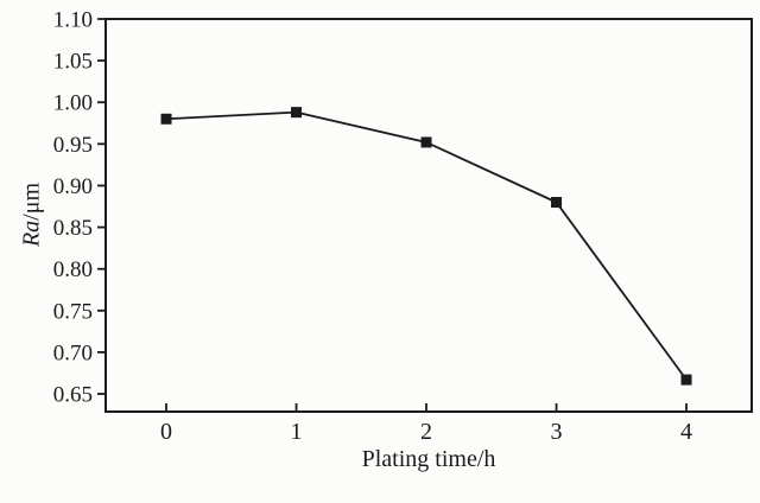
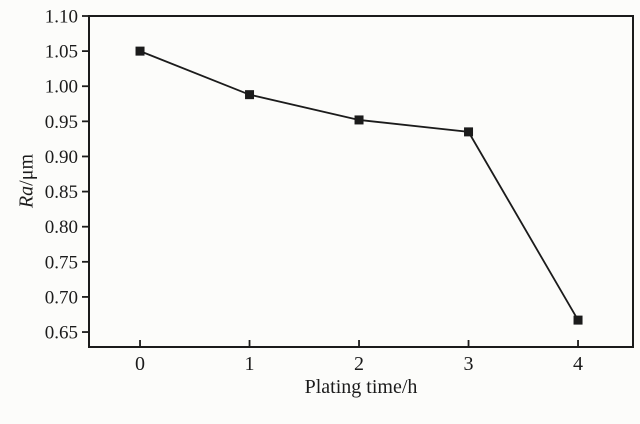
0: 0.98 -> 1.05
3: 0.88 -> 0.94
